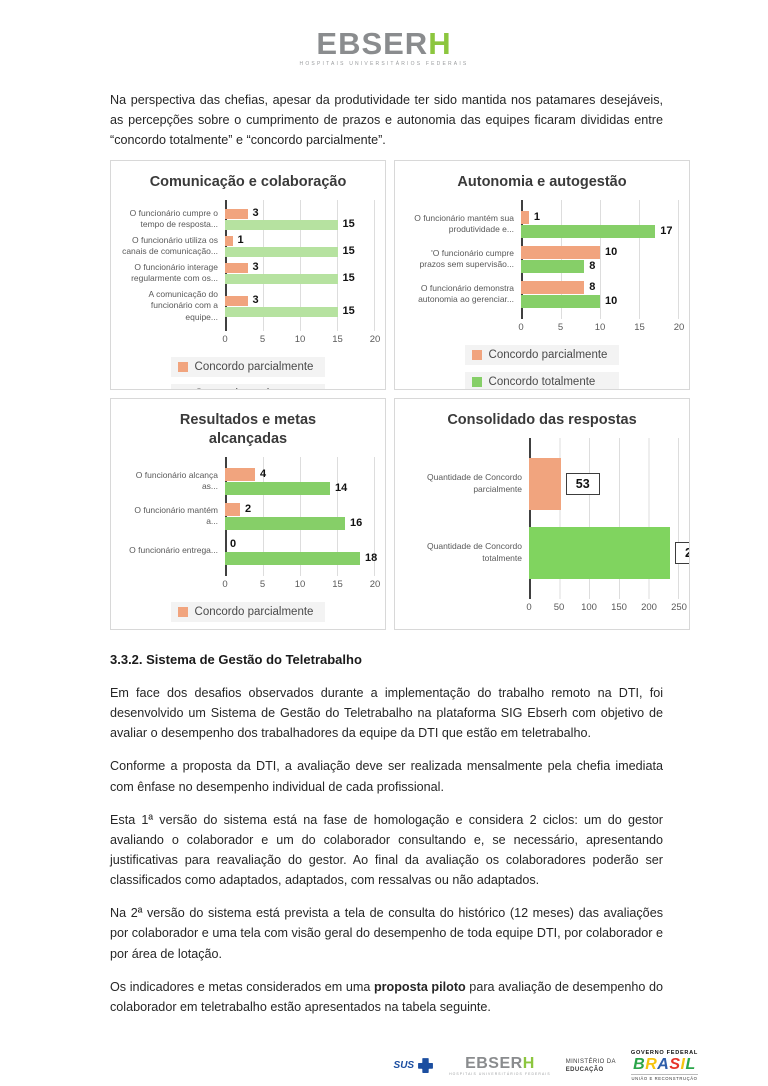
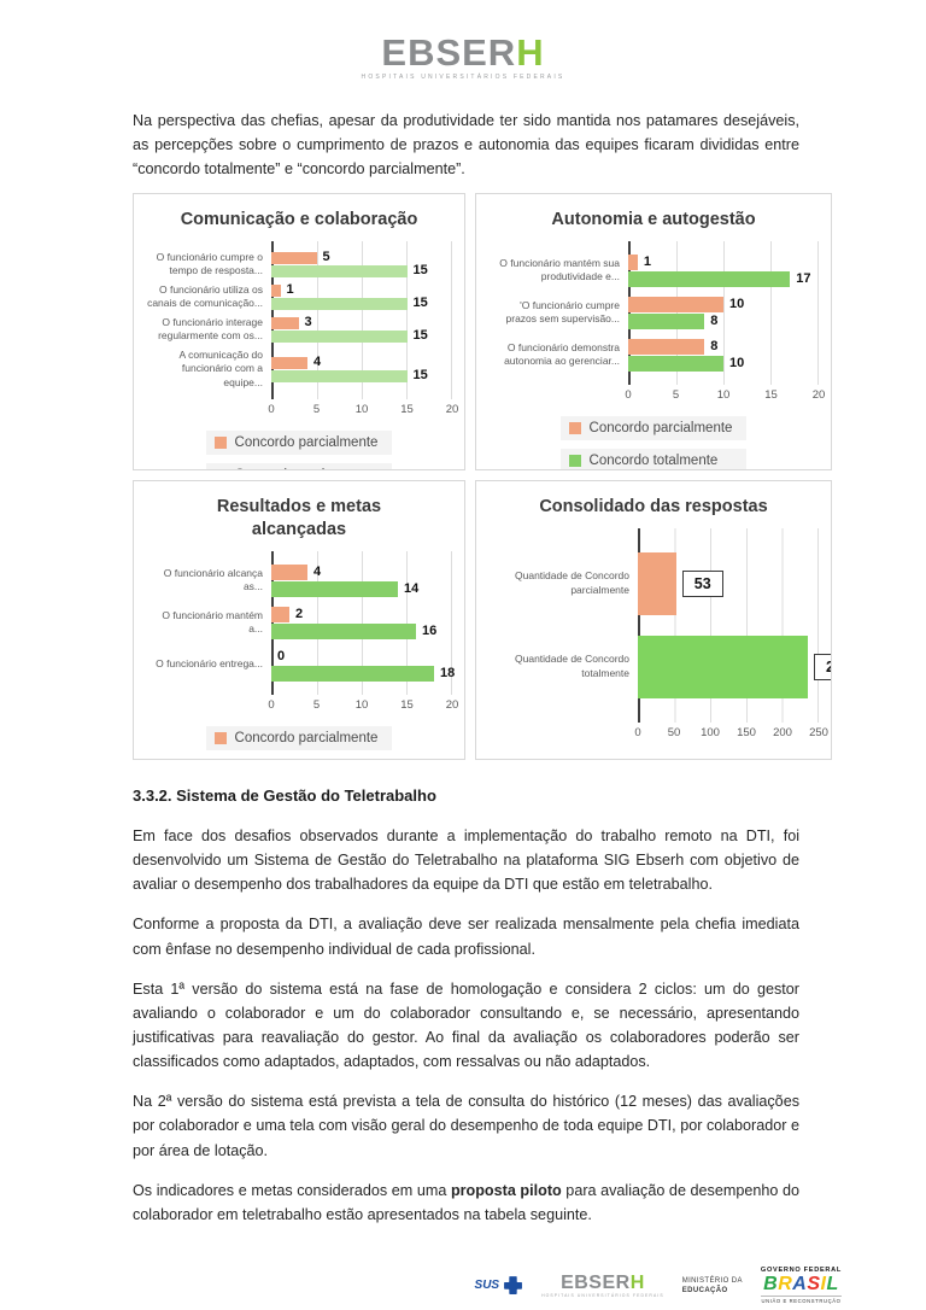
Comunicação e colaboração/Concordo parcialmente/O funcionário cumpre o tempo de resposta...: 3 -> 5
Comunicação e colaboração/Concordo parcialmente/A comunicação do funcionário com a equipe...: 3 -> 4
